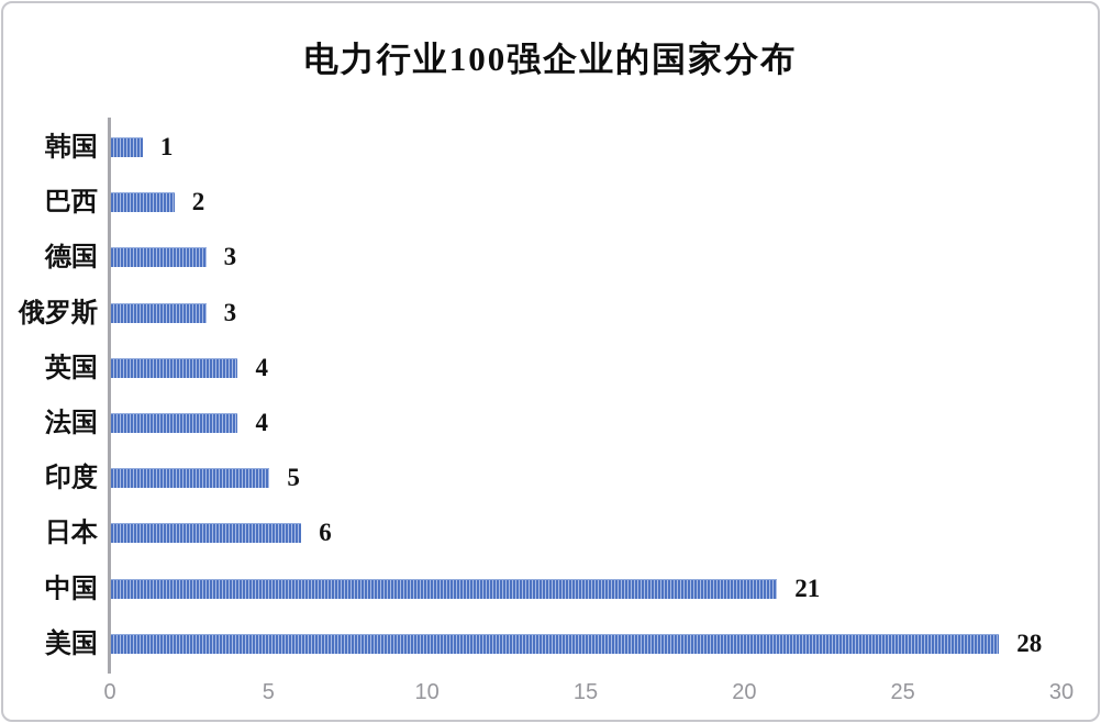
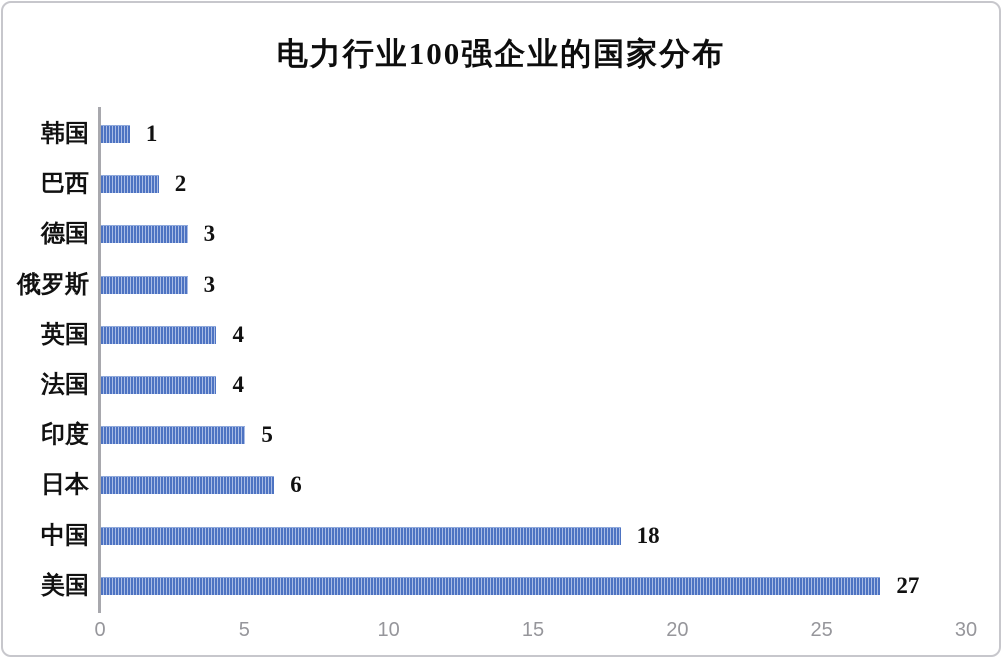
中国: 21 -> 18
美国: 28 -> 27
